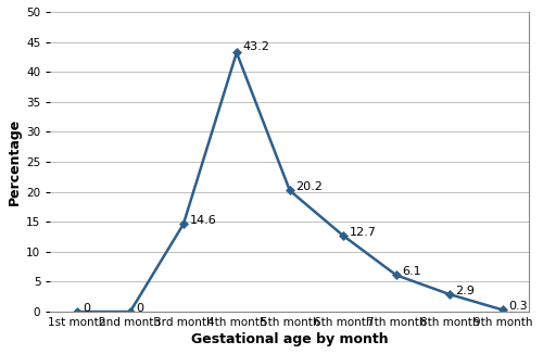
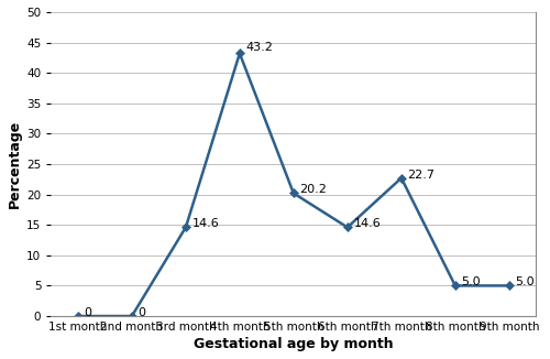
6th month: 12.7 -> 14.6
7th month: 6.1 -> 22.7
8th month: 2.9 -> 5.0
9th month: 0.3 -> 5.0
